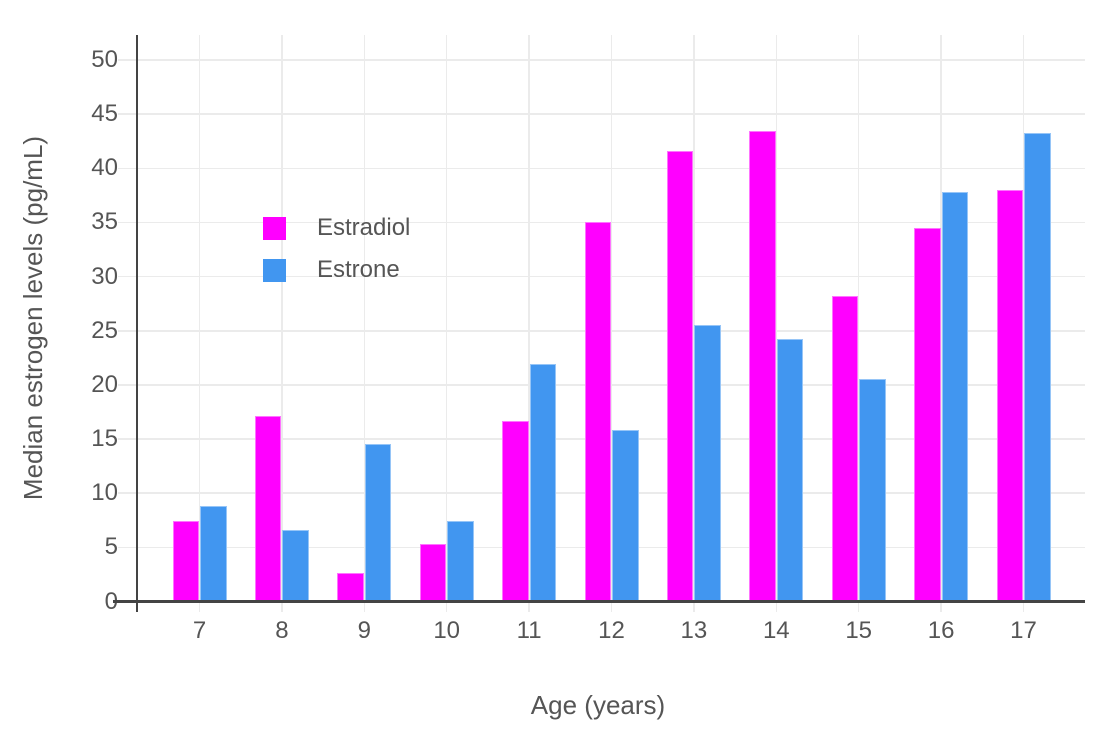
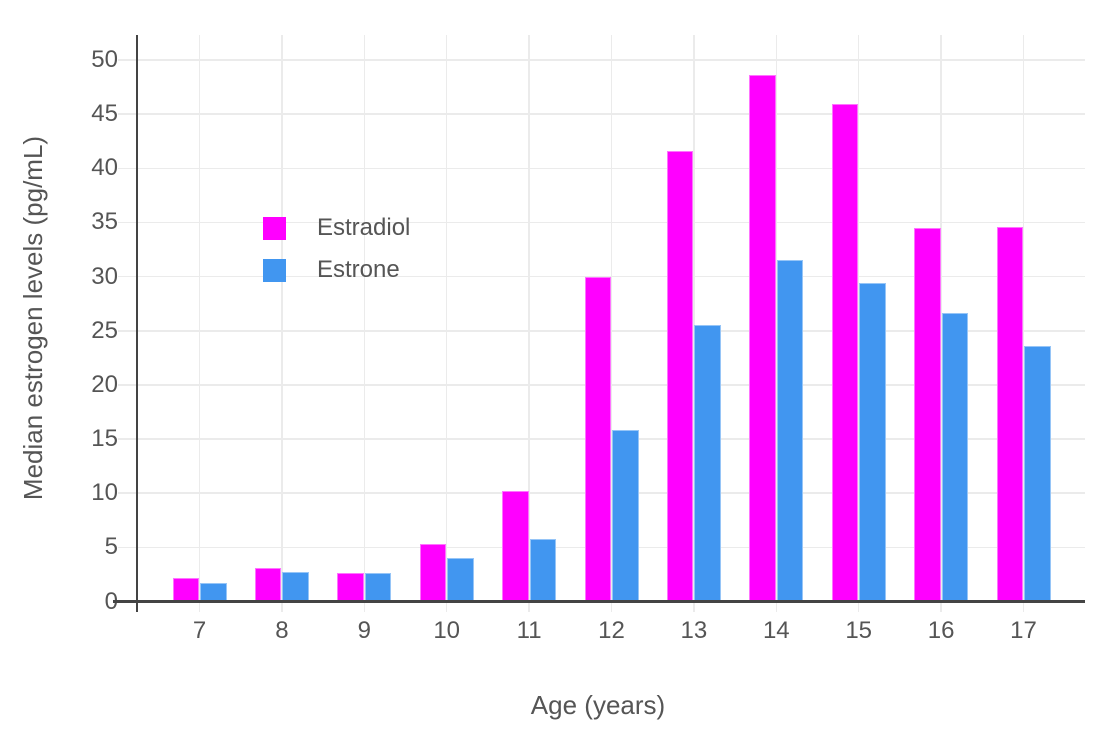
Estradiol/7: 7.4 -> 2.2
Estrone/7: 8.8 -> 1.7
Estradiol/8: 17.1 -> 3.1
Estrone/8: 6.6 -> 2.7
Estrone/9: 14.5 -> 2.6
Estrone/10: 7.4 -> 4.0
Estradiol/11: 16.7 -> 10.2
Estrone/11: 21.9 -> 5.8
Estradiol/12: 35.0 -> 30.0
Estradiol/14: 43.4 -> 48.6
Estrone/14: 24.2 -> 31.5
Estradiol/15: 28.2 -> 45.9
Estrone/15: 20.5 -> 29.4
Estrone/16: 37.8 -> 26.6
Estradiol/17: 38.0 -> 34.6
Estrone/17: 43.3 -> 23.6
